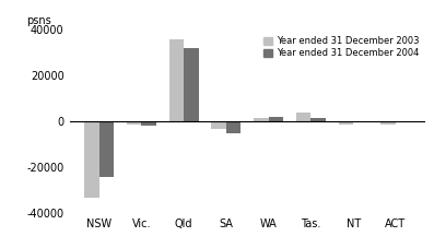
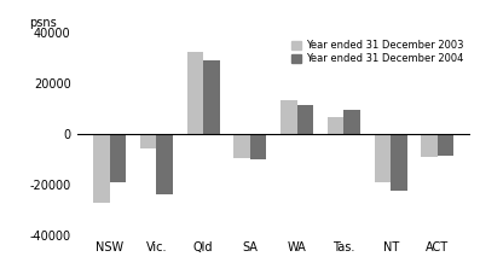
Year ended 31 December 2003/NSW: -33000 -> -27000
Year ended 31 December 2004/NSW: -24000 -> -19000
Year ended 31 December 2003/Vic.: -1500 -> -5500
Year ended 31 December 2004/Vic.: -2000 -> -23500
Year ended 31 December 2003/Qld: 36000 -> 32500
Year ended 31 December 2004/Qld: 32000 -> 29000
Year ended 31 December 2003/SA: -3000 -> -9500
Year ended 31 December 2004/SA: -5000 -> -10000
Year ended 31 December 2003/WA: 1500 -> 13500
Year ended 31 December 2004/WA: 2000 -> 11500
Year ended 31 December 2003/Tas.: 4000 -> 7000
Year ended 31 December 2004/Tas.: 1500 -> 9500
Year ended 31 December 2003/NT: -1500 -> -19000
Year ended 31 December 2004/NT: -500 -> -22500
Year ended 31 December 2003/ACT: -1500 -> -9000
Year ended 31 December 2004/ACT: -500 -> -8500
